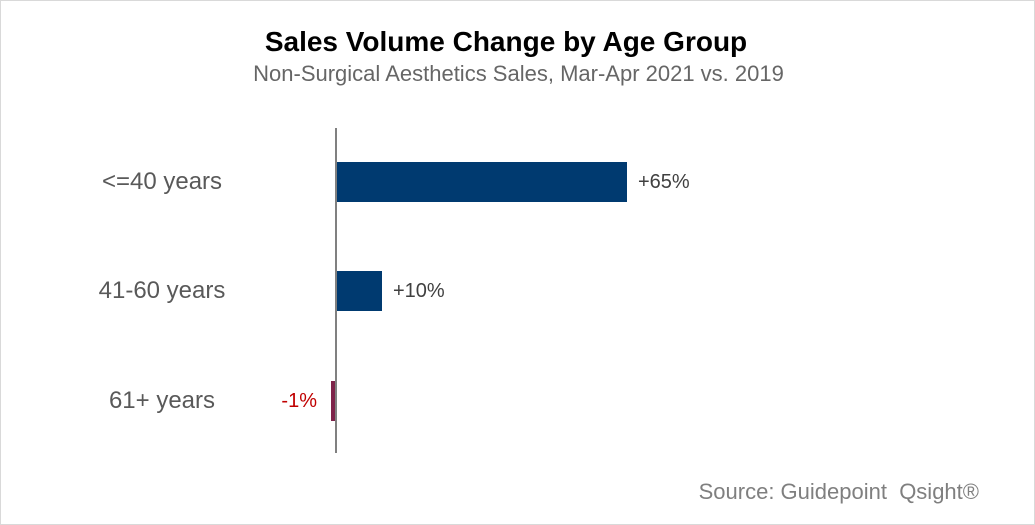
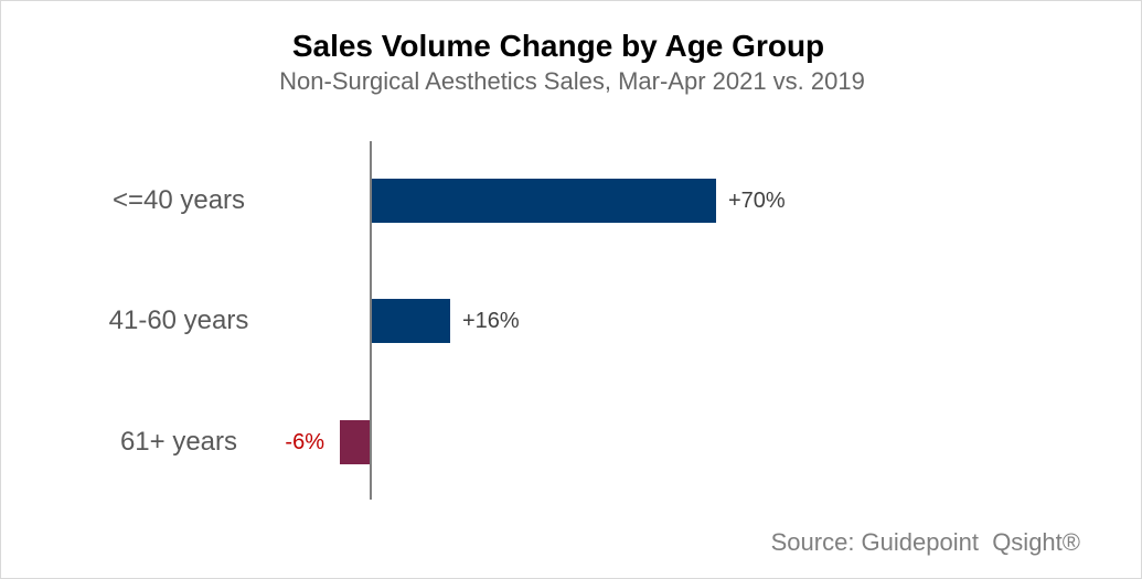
<=40 years: +65% -> +70%
41-60 years: +10% -> +16%
61+ years: -1% -> -6%
